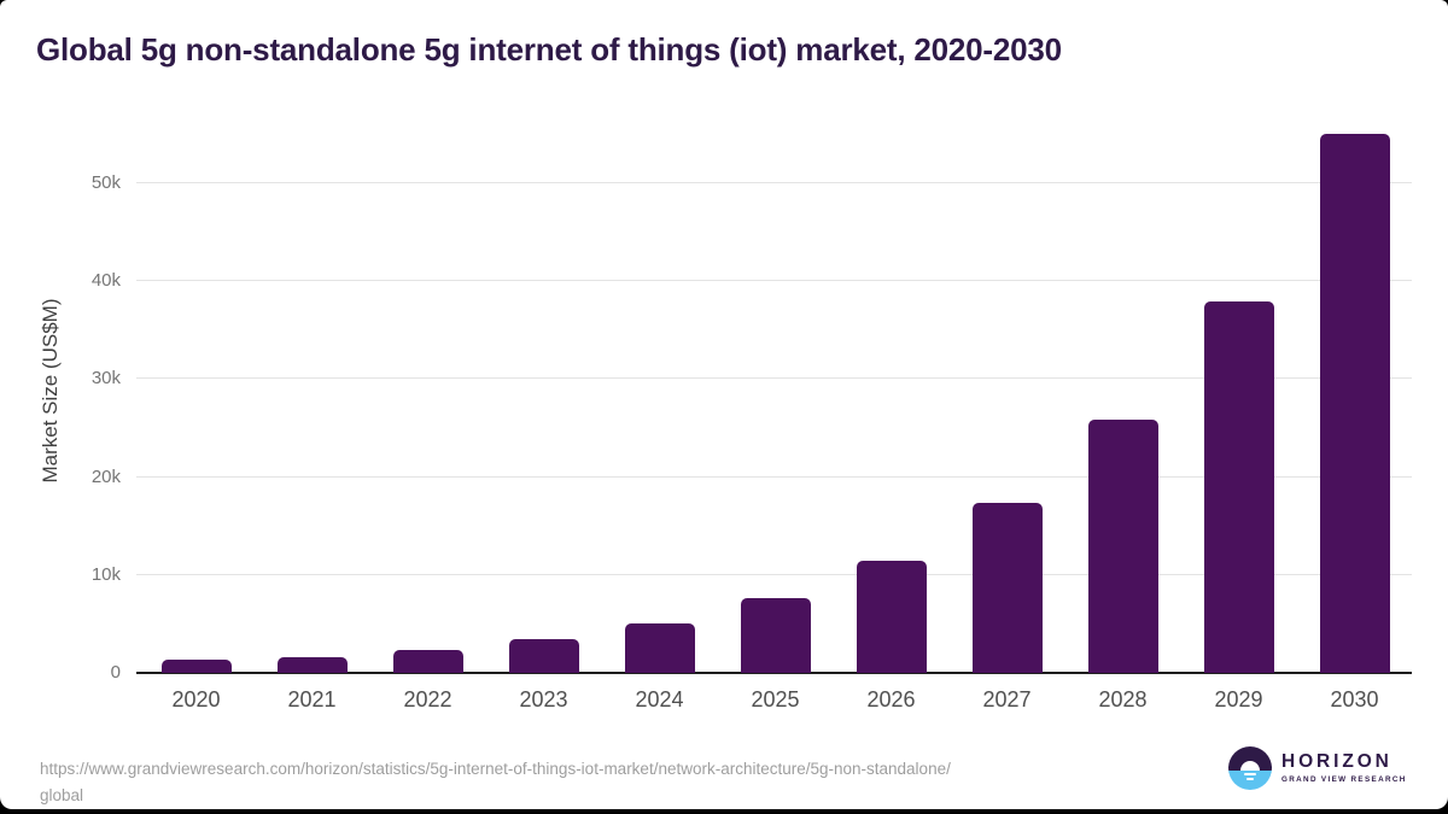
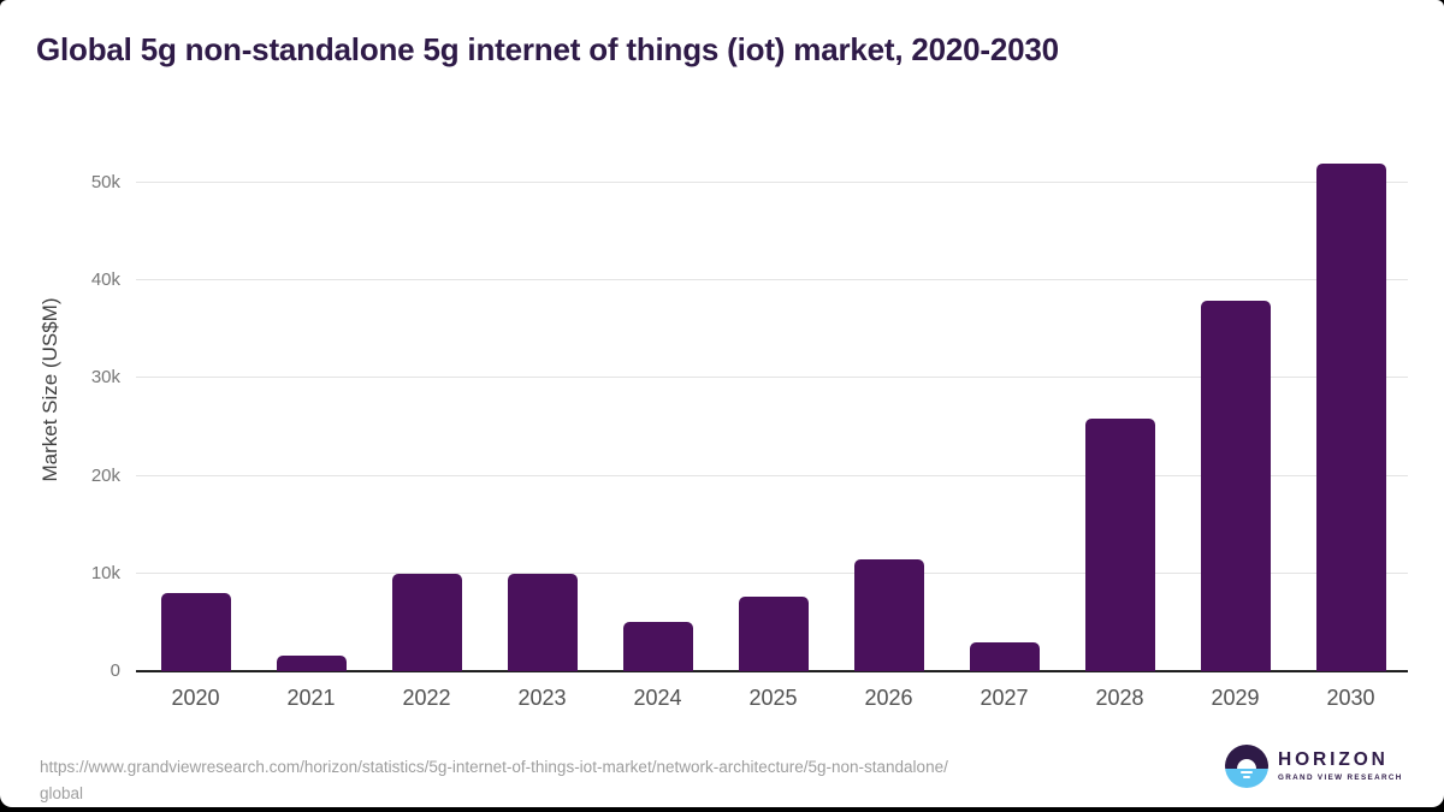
2020: 1k -> 8k
2022: 2k -> 10k
2023: 4k -> 10k
2027: 17k -> 3k
2030: 55k -> 52k
